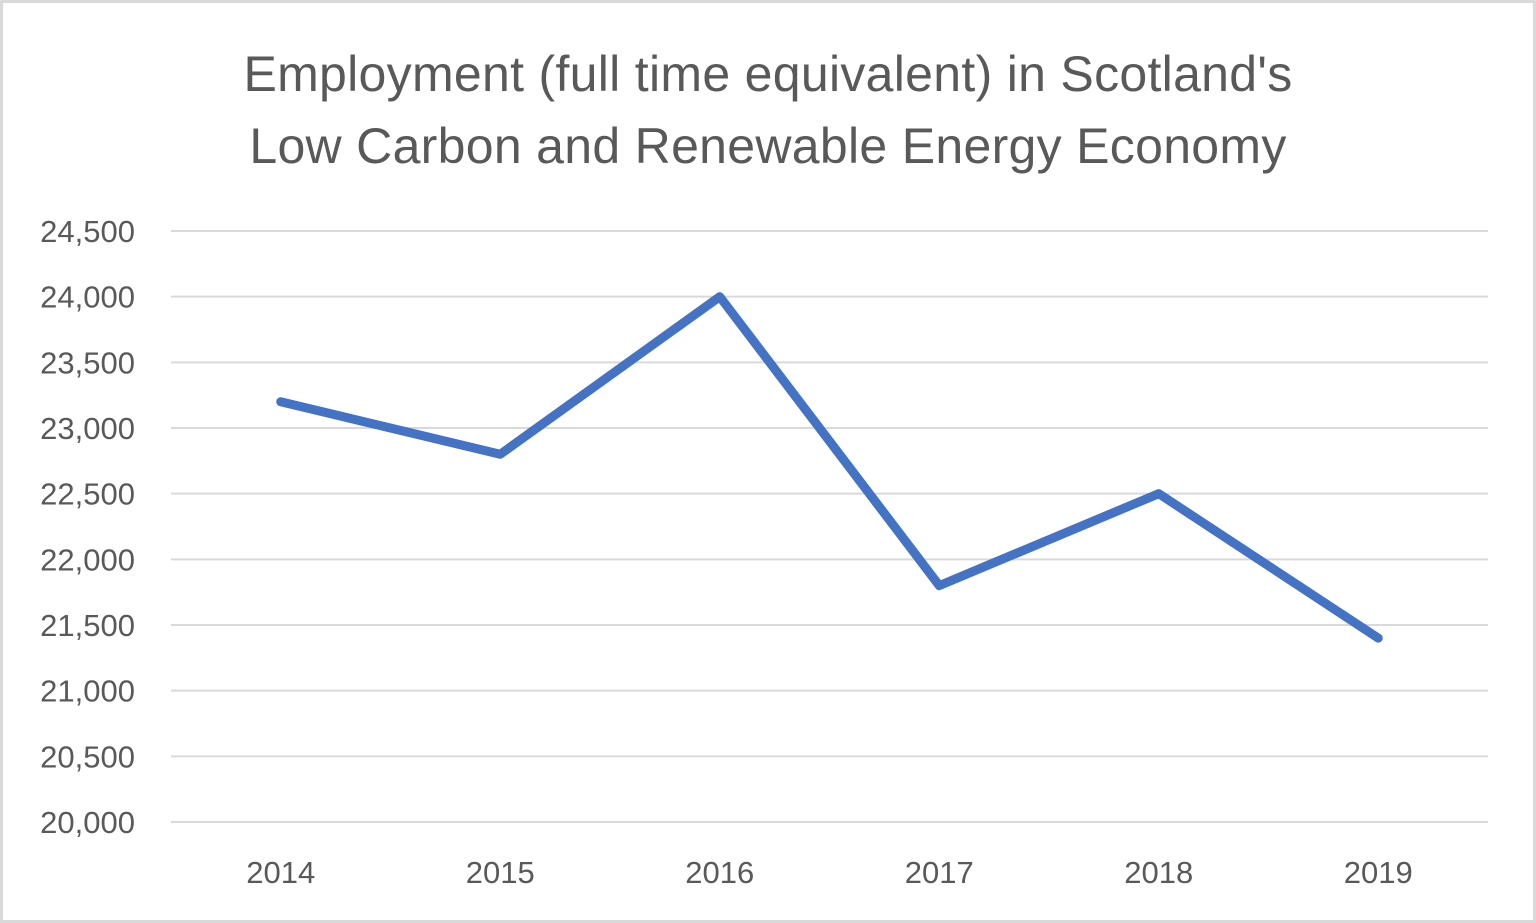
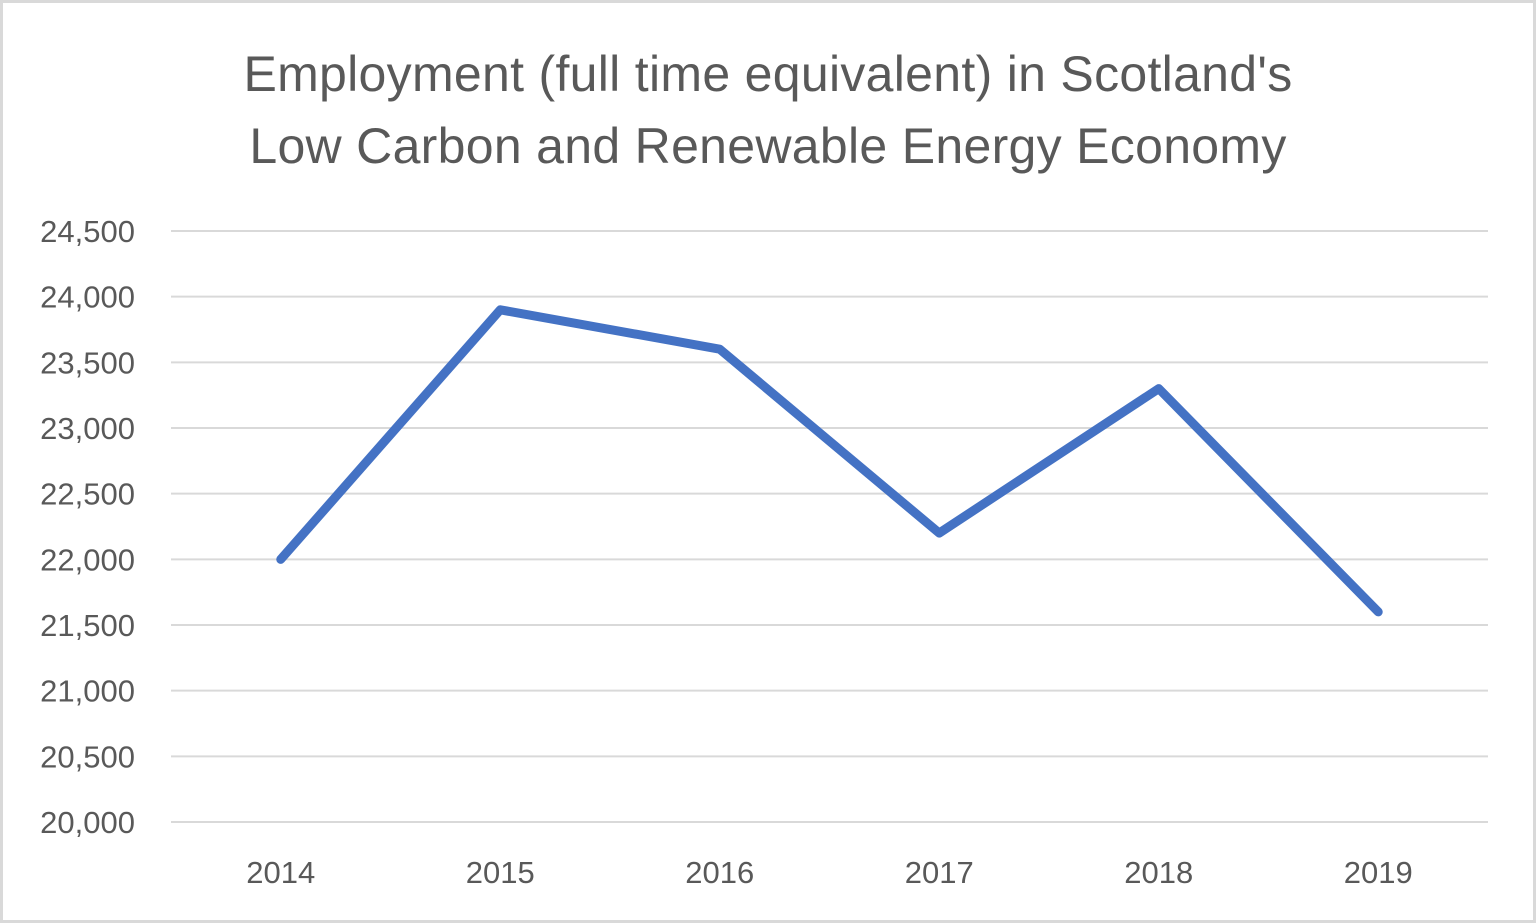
2014: 23200 -> 22000
2015: 22800 -> 23900
2016: 24000 -> 23600
2017: 21800 -> 22200
2018: 22500 -> 23300
2019: 21400 -> 21600
